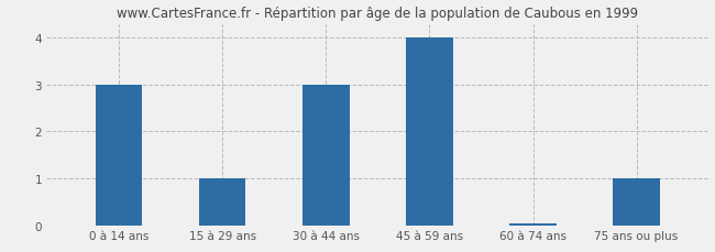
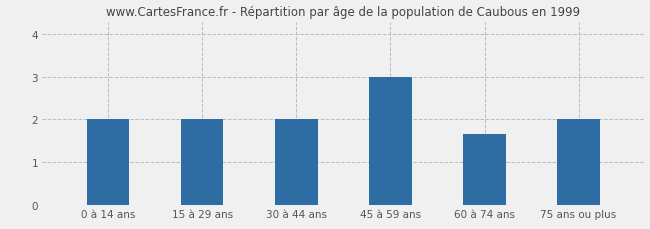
0 à 14 ans: 3.00 -> 2.00
15 à 29 ans: 1.00 -> 2.00
30 à 44 ans: 3.00 -> 2.00
45 à 59 ans: 4.00 -> 3.00
60 à 74 ans: 0.05 -> 1.65
75 ans ou plus: 1.00 -> 2.00
